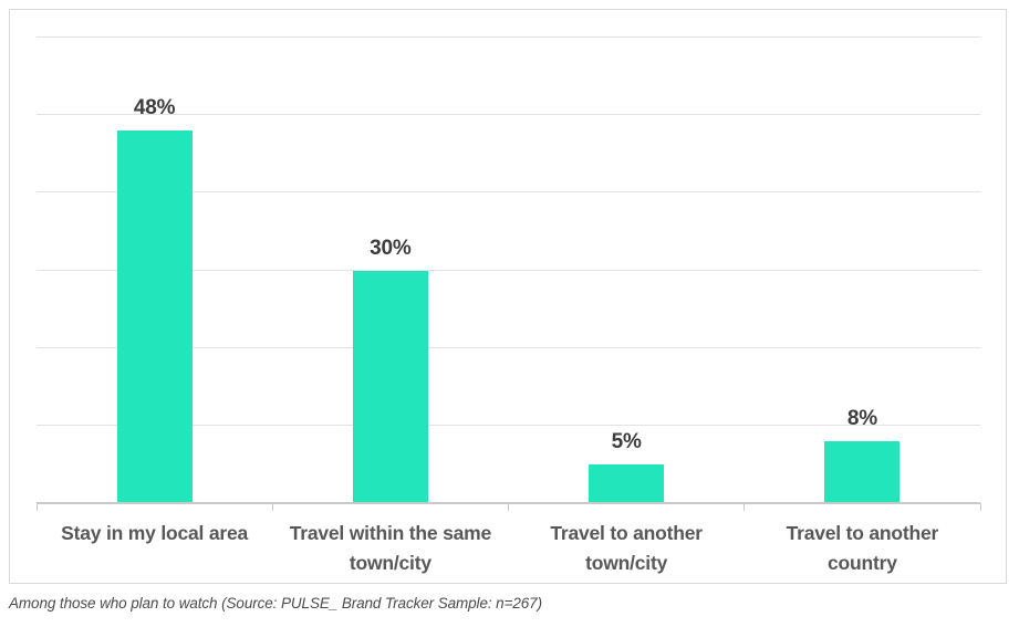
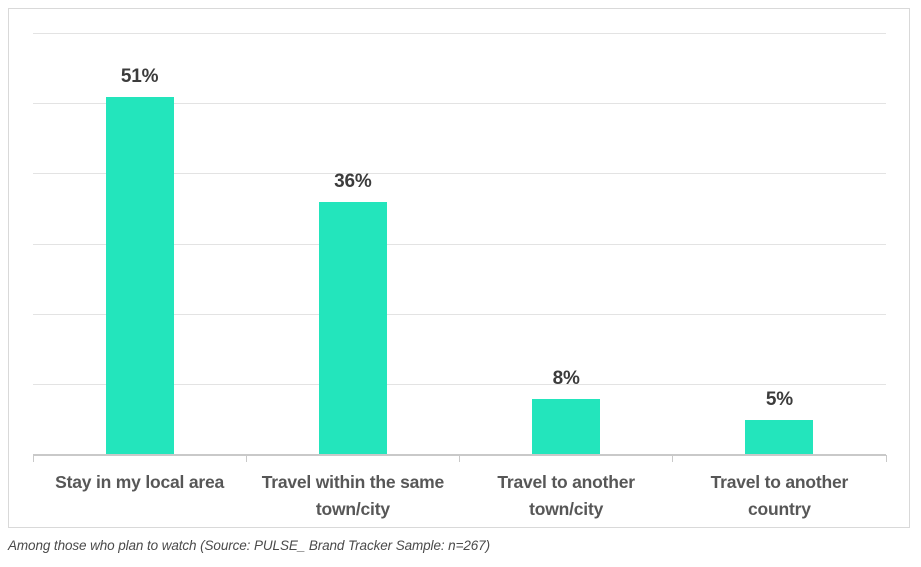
Stay in my local area: 48% -> 51%
Travel within the same town/city: 30% -> 36%
Travel to another town/city: 5% -> 8%
Travel to another country: 8% -> 5%
